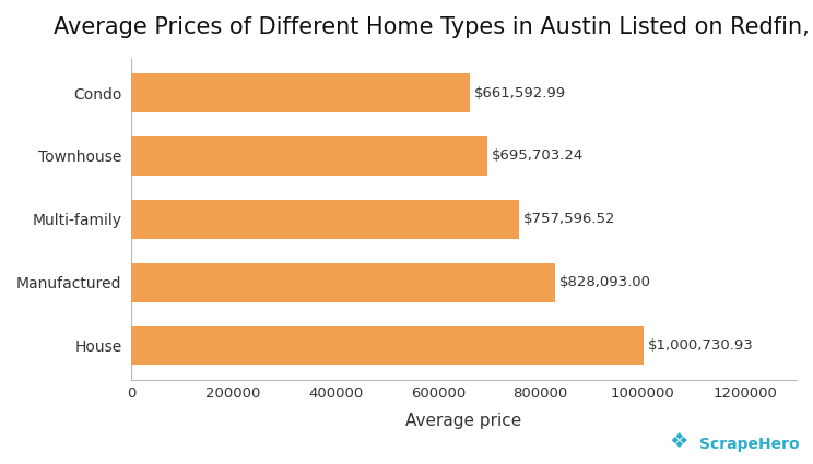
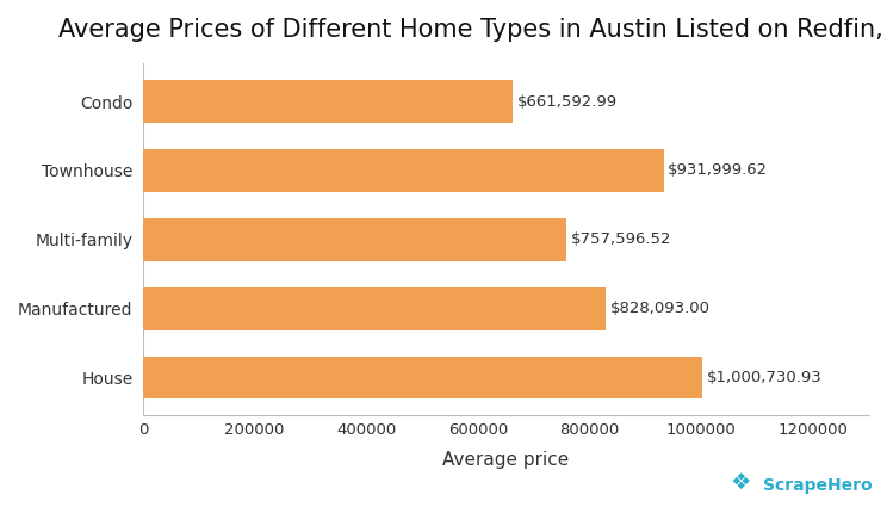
Townhouse: $695,703.24 -> $931,999.62
